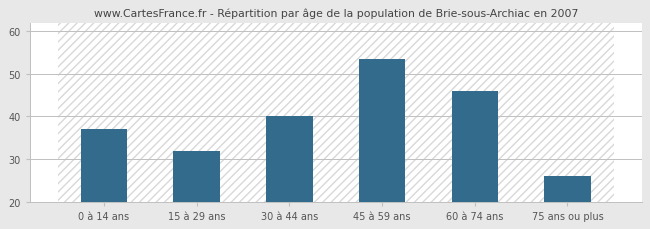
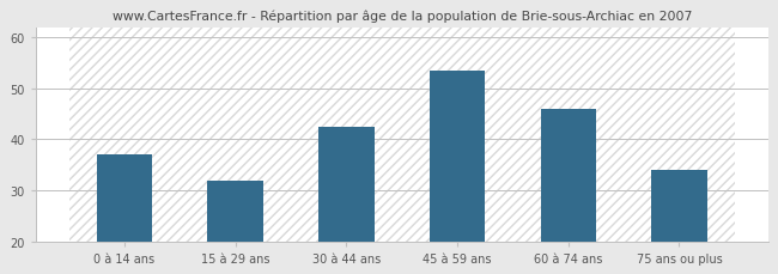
30 à 44 ans: 40.0 -> 42.5
75 ans ou plus: 26.0 -> 34.0
